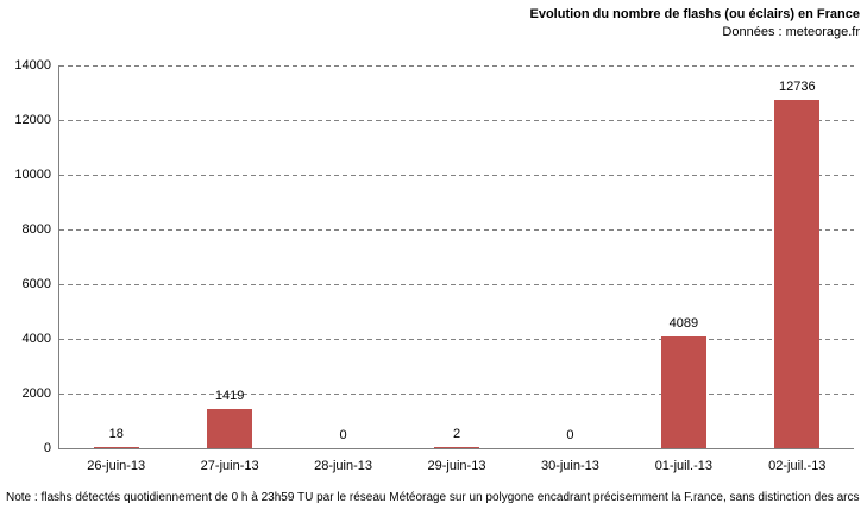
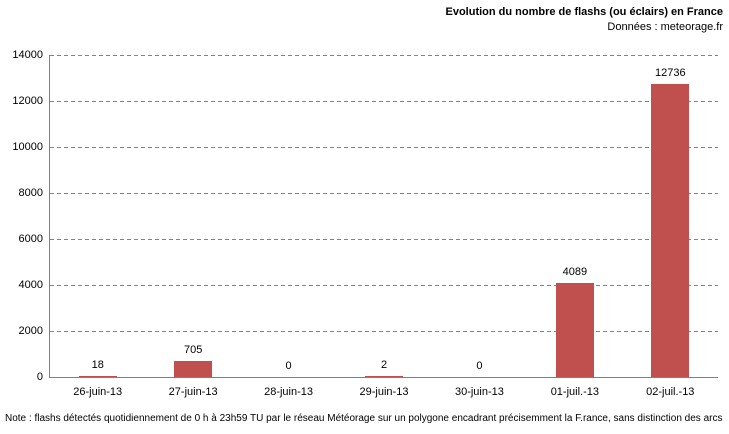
27-juin-13: 1419 -> 705
